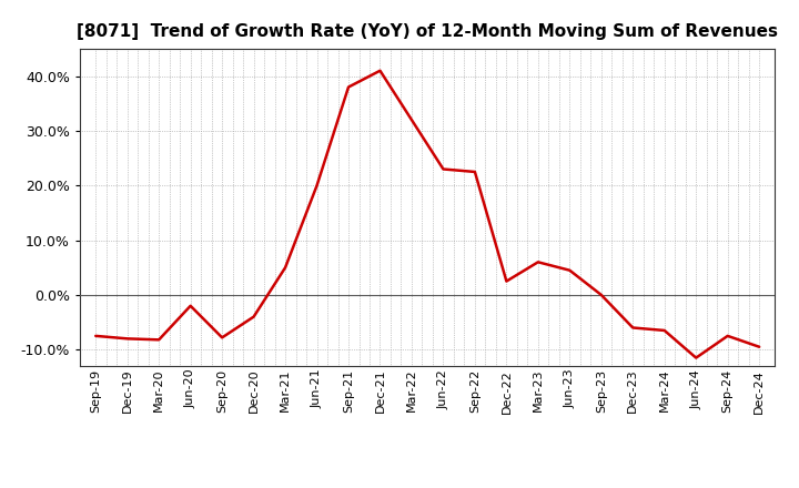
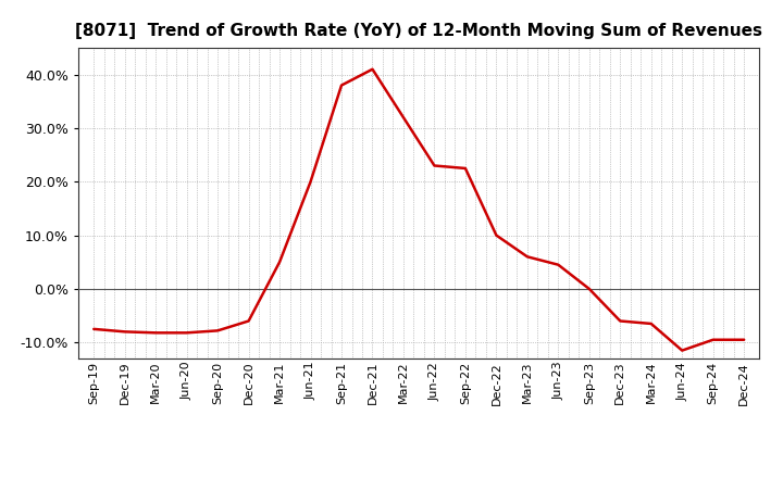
Jun-20: -2.0% -> -8.2%
Dec-20: -4.0% -> -6.0%
Dec-22: 2.5% -> 10.0%
Sep-24: -7.5% -> -9.5%
